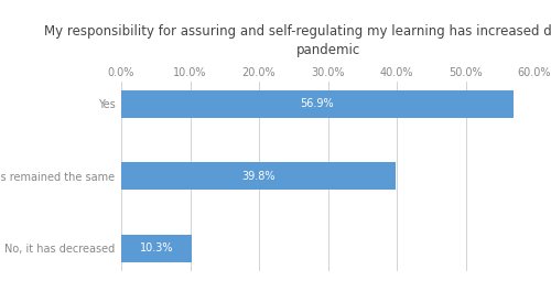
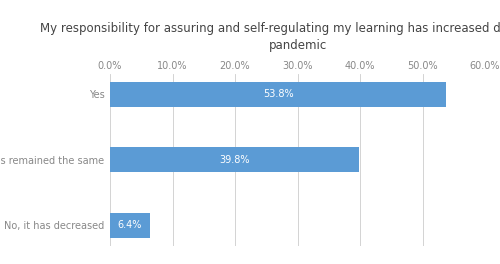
Yes: 56.9% -> 53.8%
No, it has decreased: 10.3% -> 6.4%
